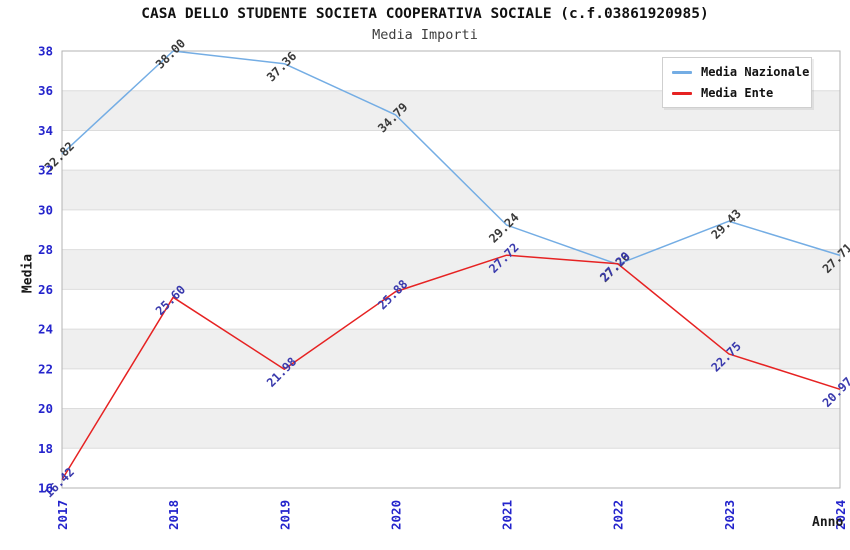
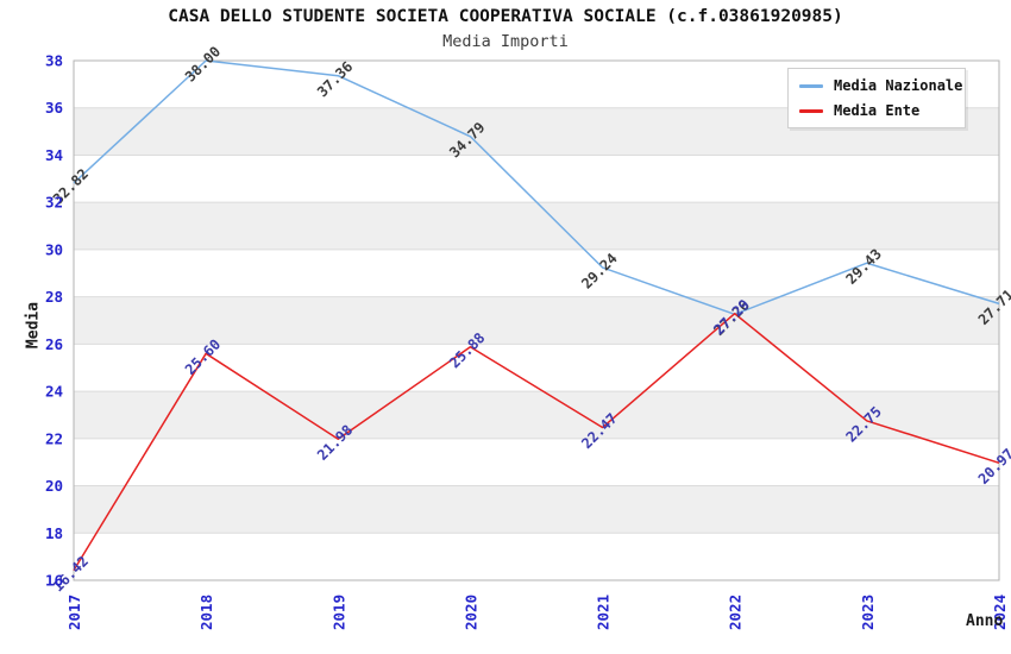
Media Ente/2021: 27.72 -> 22.47
